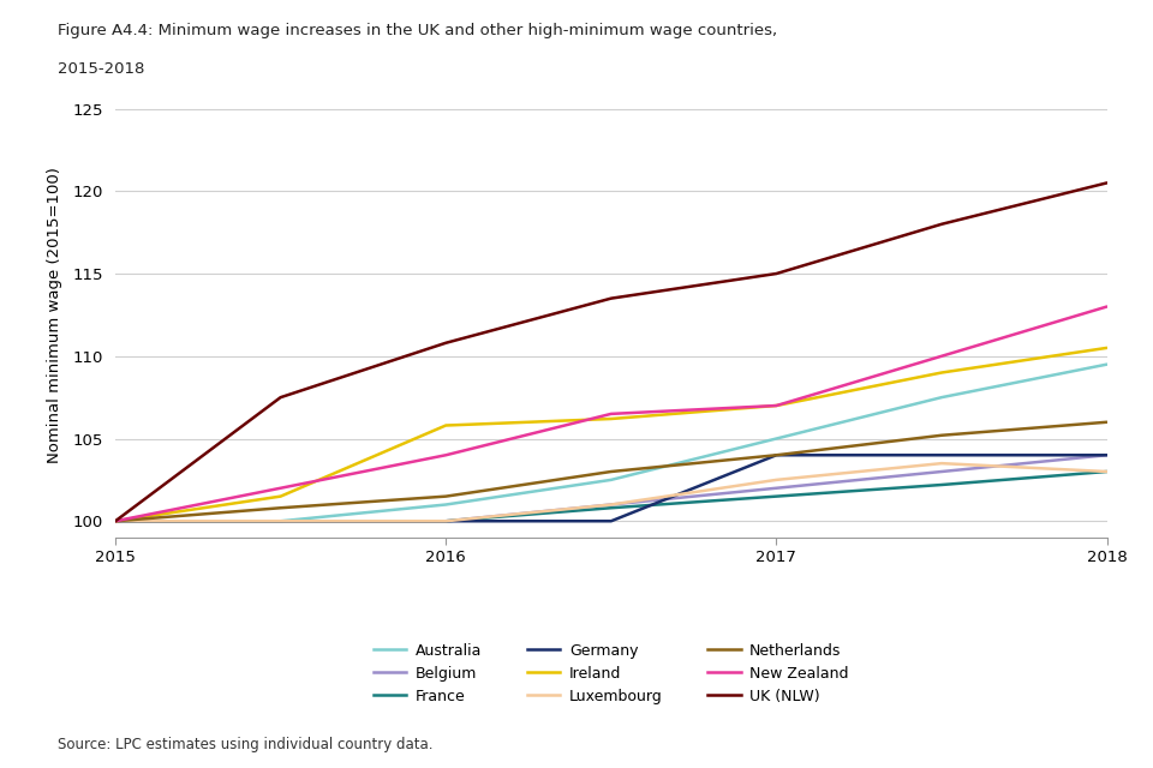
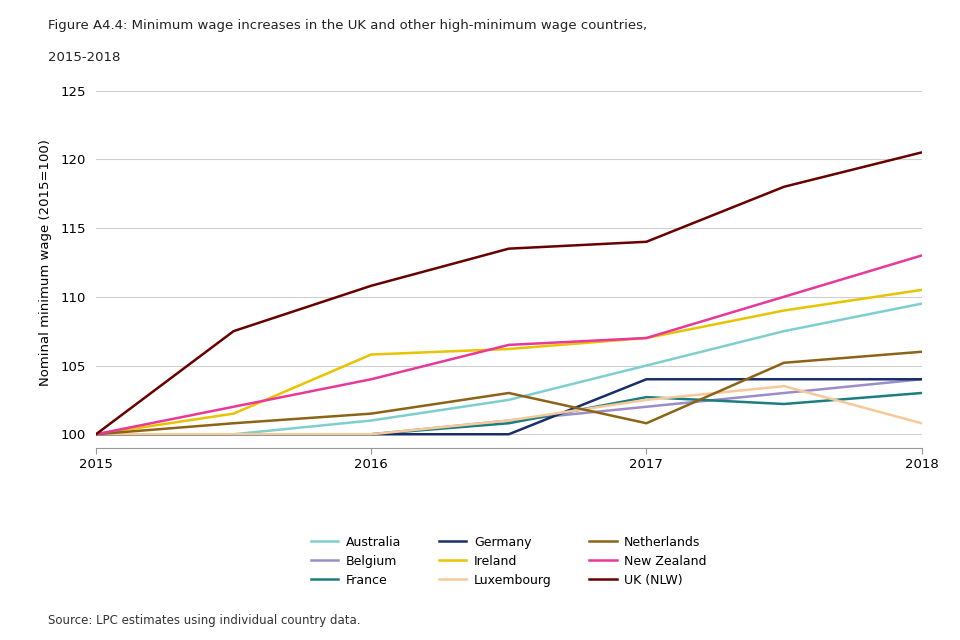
France/2017: 101.5 -> 102.7
Netherlands/2017: 104.0 -> 100.8
UK (NLW)/2017: 115.0 -> 114.0
Luxembourg/2018: 103.0 -> 100.8
